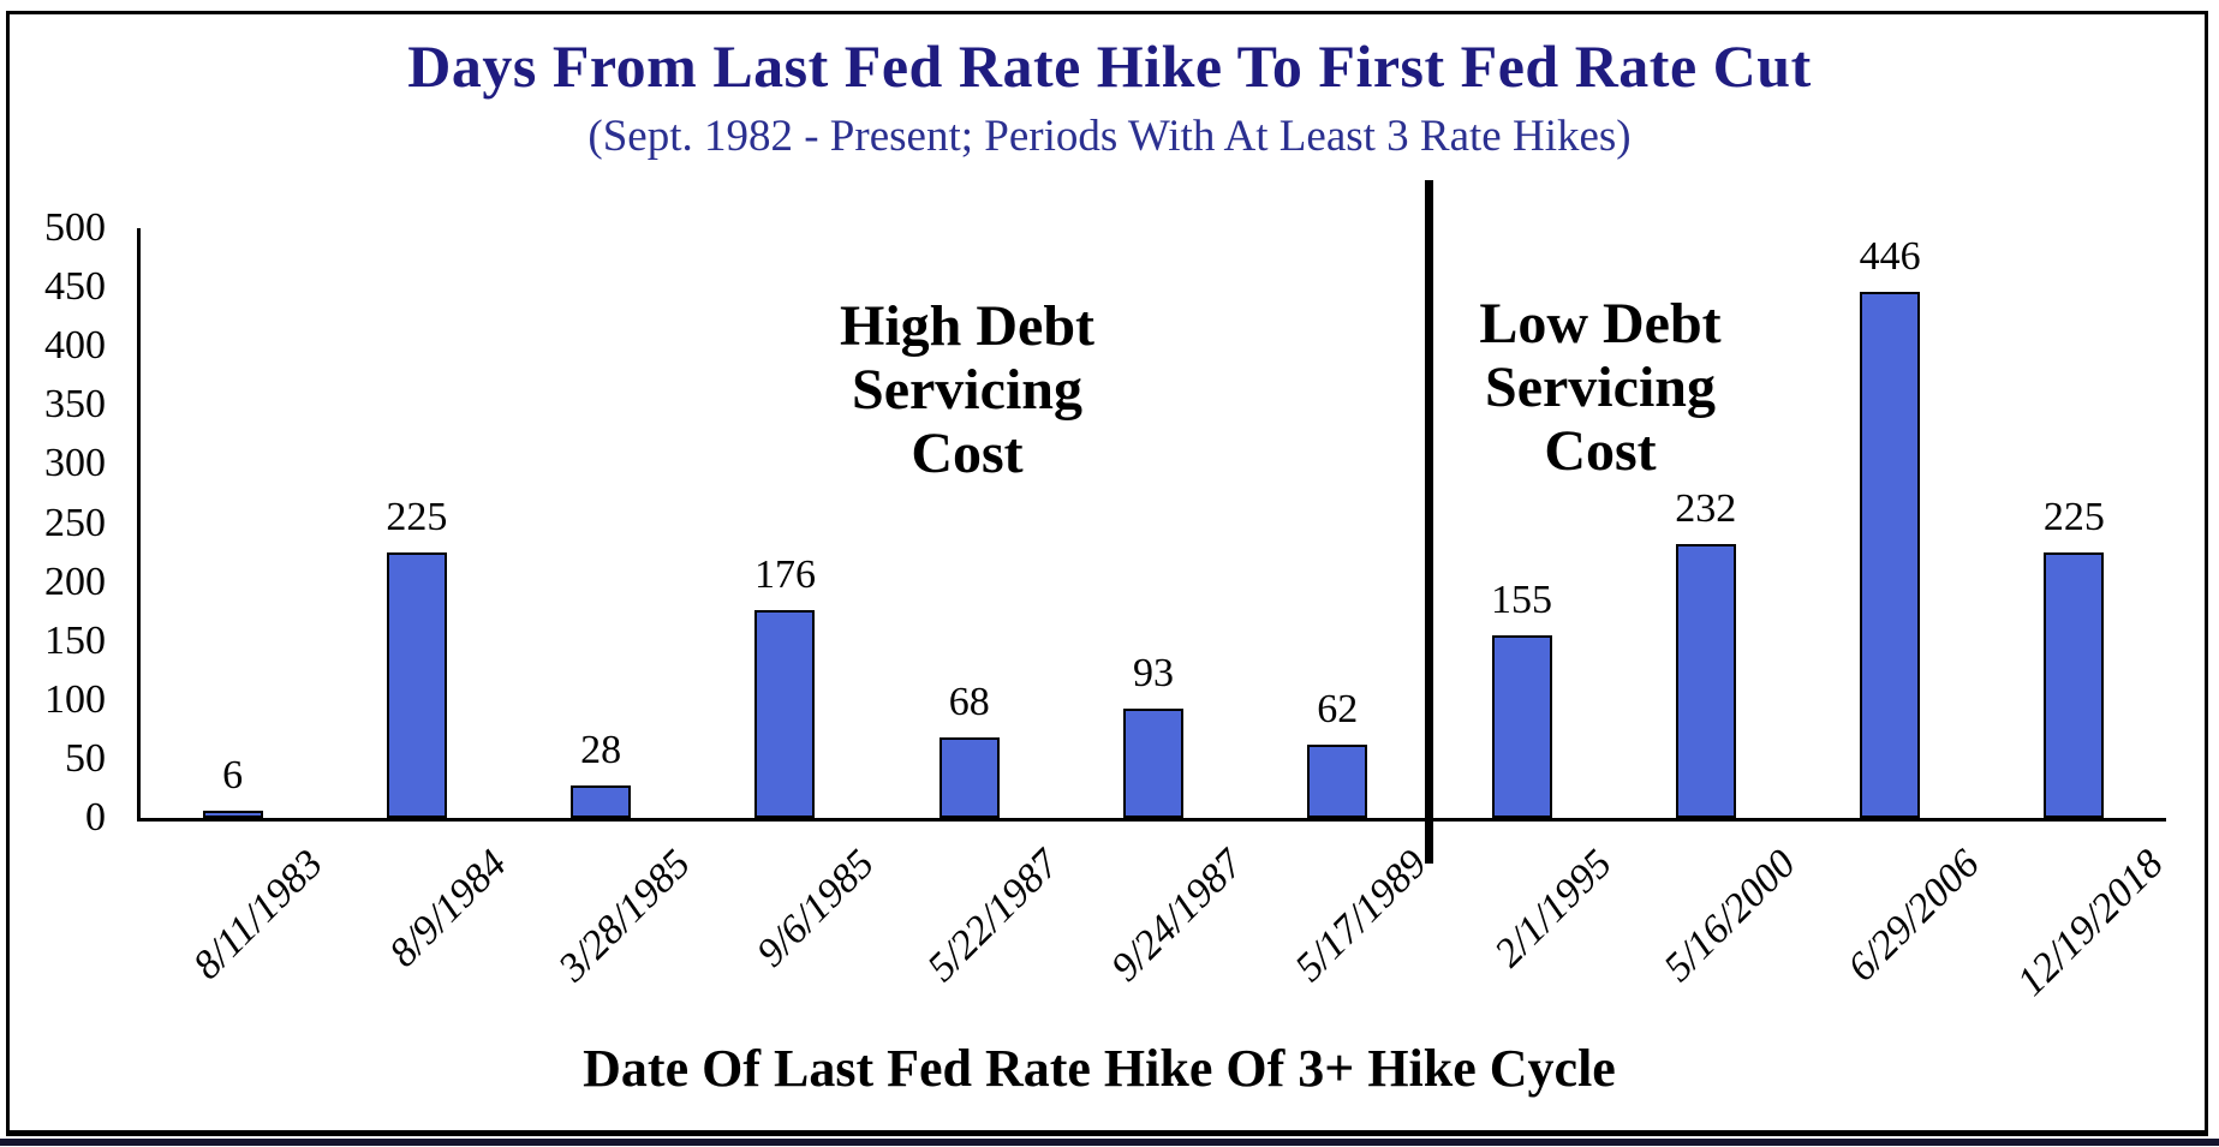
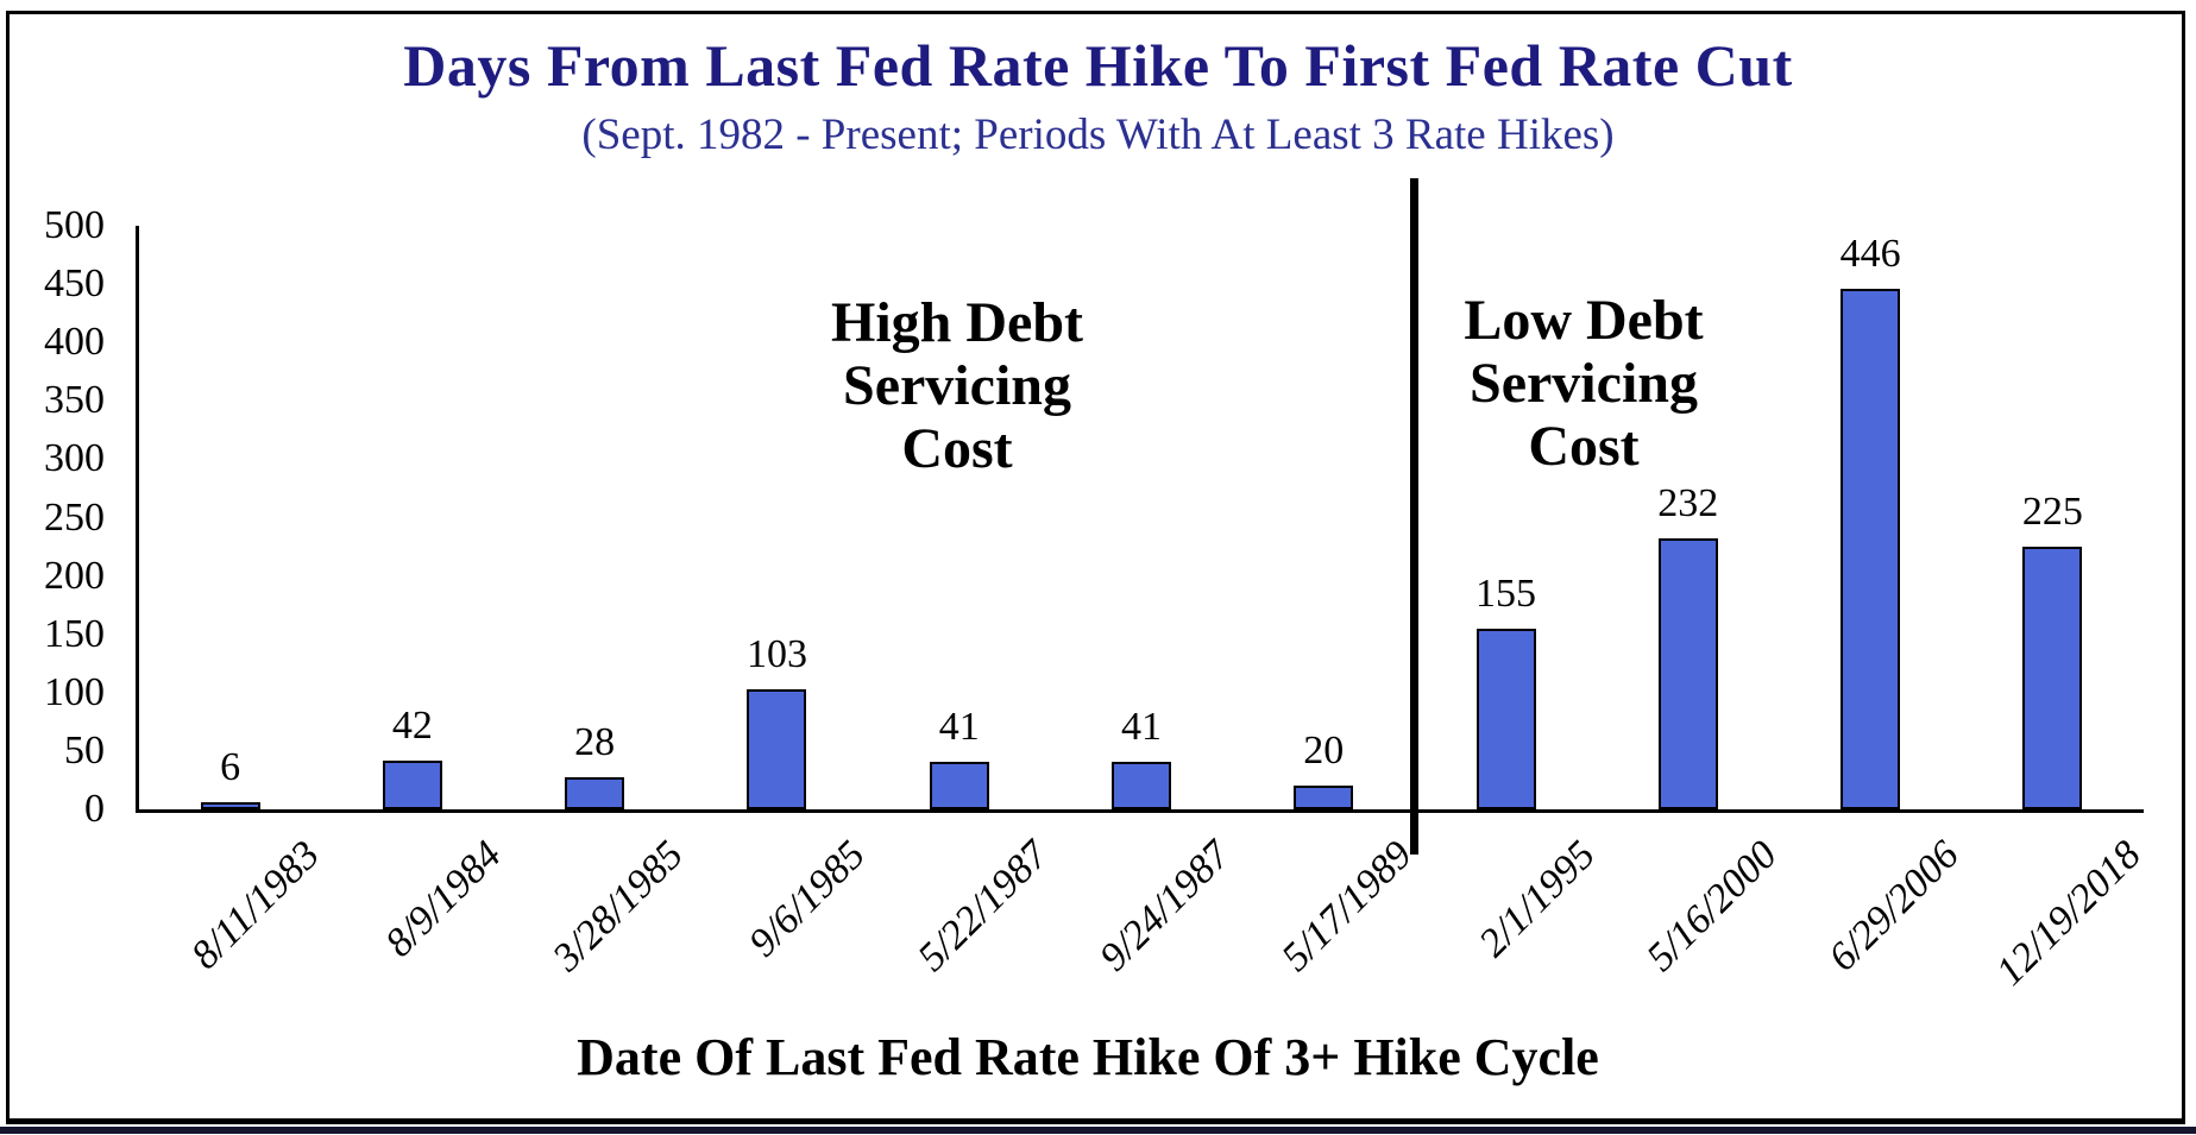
8/9/1984: 225 -> 42
9/6/1985: 176 -> 103
5/22/1987: 68 -> 41
9/24/1987: 93 -> 41
5/17/1989: 62 -> 20
